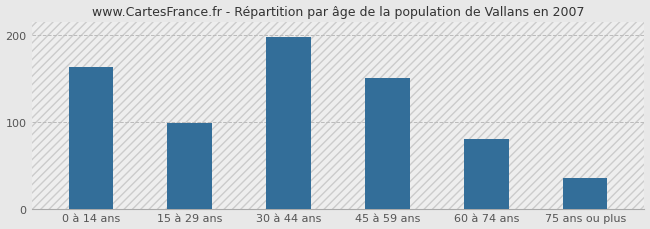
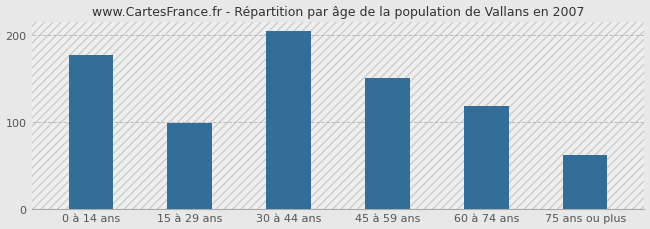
0 à 14 ans: 163 -> 176
30 à 44 ans: 197 -> 204
60 à 74 ans: 80 -> 118
75 ans ou plus: 35 -> 62
